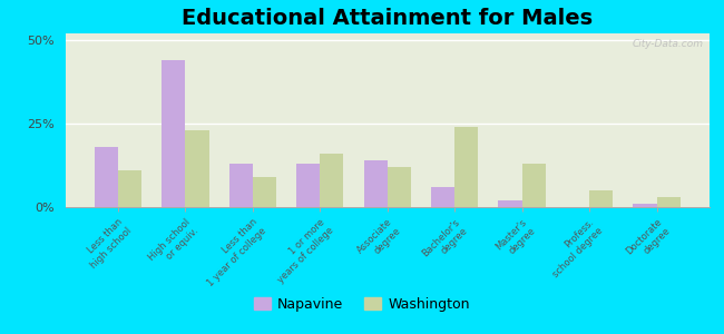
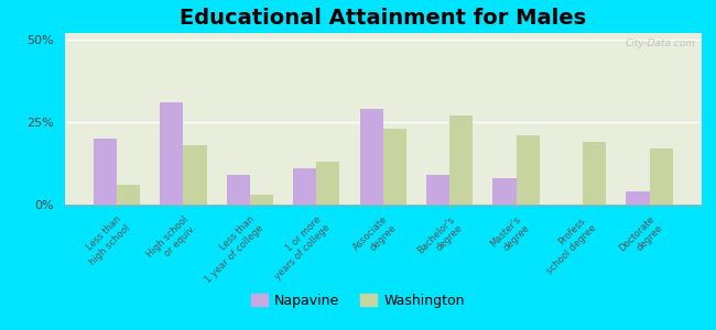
Napavine/Less than high school: 18% -> 20%
Washington/Less than high school: 11% -> 6%
Napavine/High school or equiv.: 44% -> 31%
Washington/High school or equiv.: 23% -> 18%
Napavine/Less than 1 year of college: 13% -> 9%
Washington/Less than 1 year of college: 9% -> 3%
Napavine/1 or more years of college: 13% -> 11%
Washington/1 or more years of college: 16% -> 13%
Napavine/Associate degree: 14% -> 29%
Washington/Associate degree: 12% -> 23%
Napavine/Bachelor's degree: 6% -> 9%
Washington/Bachelor's degree: 24% -> 27%
Napavine/Master's degree: 2% -> 8%
Washington/Master's degree: 13% -> 21%
Washington/Profess. school degree: 5% -> 19%
Napavine/Doctorate degree: 1% -> 4%
Washington/Doctorate degree: 3% -> 17%
